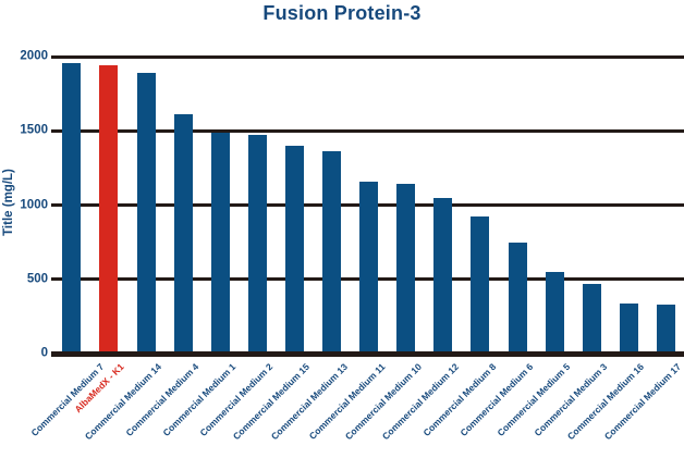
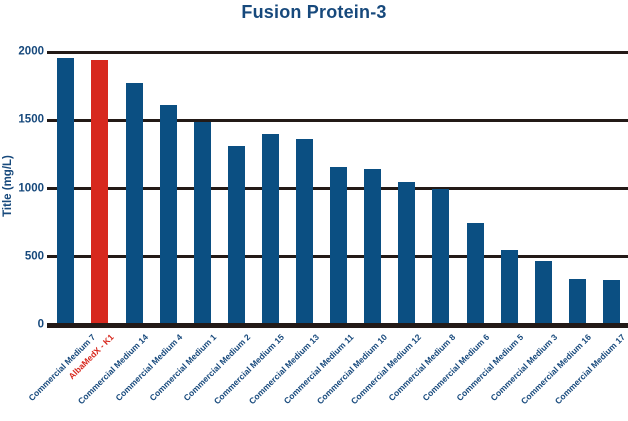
Commercial Medium 14: 1890 -> 1770
Commercial Medium 2: 1470 -> 1310
Commercial Medium 8: 920 -> 1000
